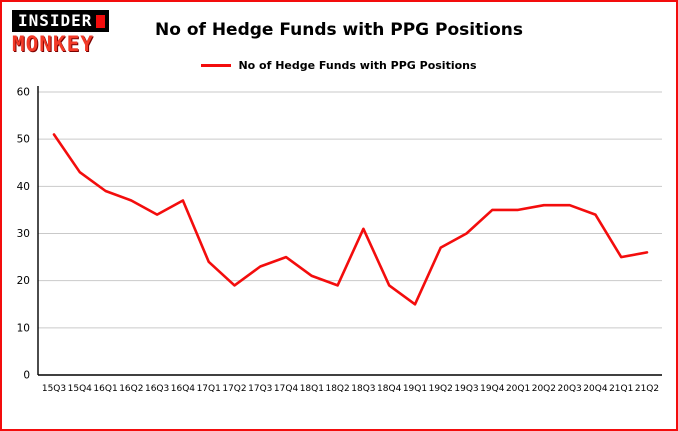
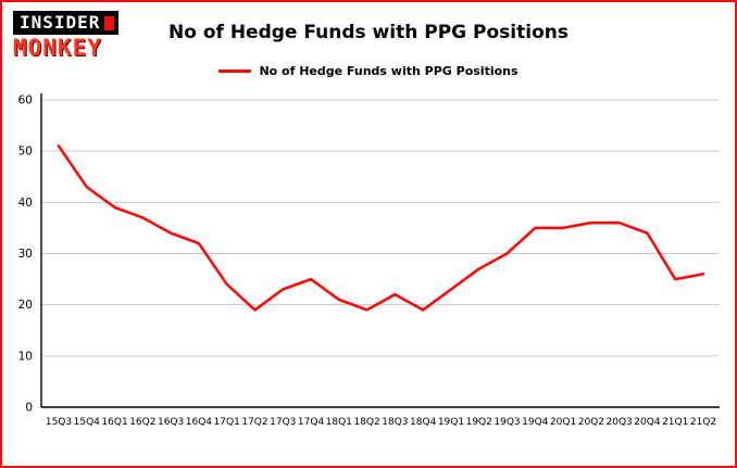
16Q4: 37 -> 32
18Q3: 31 -> 22
19Q1: 15 -> 23
